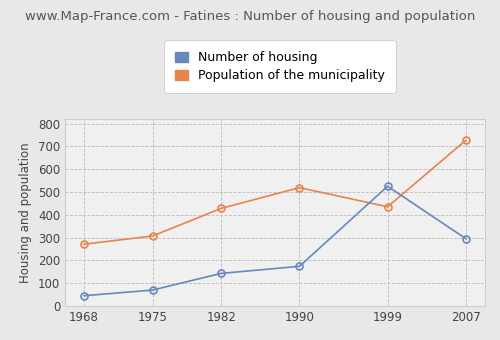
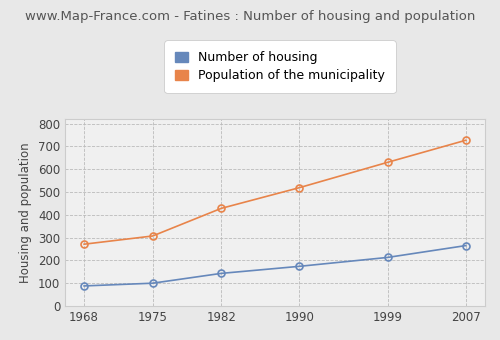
Number of housing/1968: 45 -> 88
Number of housing/1975: 70 -> 100
Number of housing/1999: 525 -> 213
Population of the municipality/1999: 435 -> 630
Number of housing/2007: 295 -> 265
